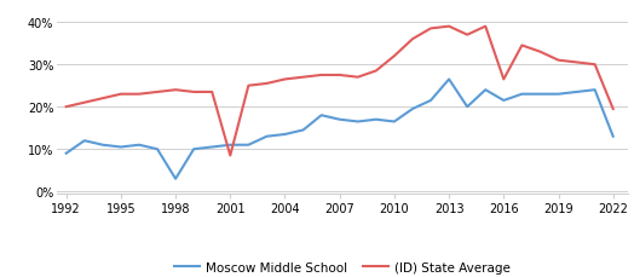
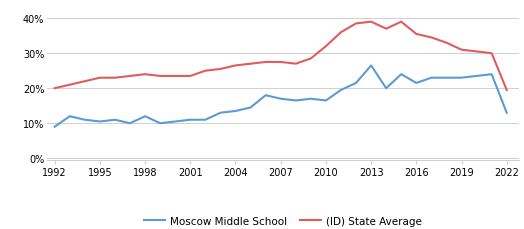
Moscow Middle School/1998: 3.0% -> 12.0%
(ID) State Average/2001: 8.5% -> 23.5%
(ID) State Average/2016: 26.5% -> 35.5%
